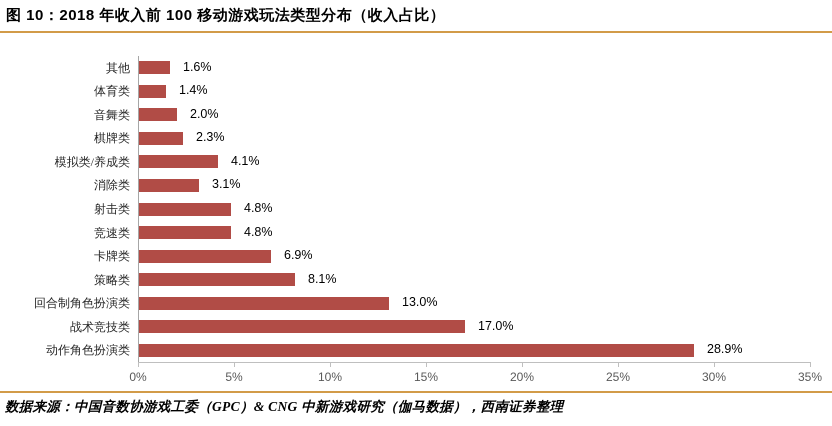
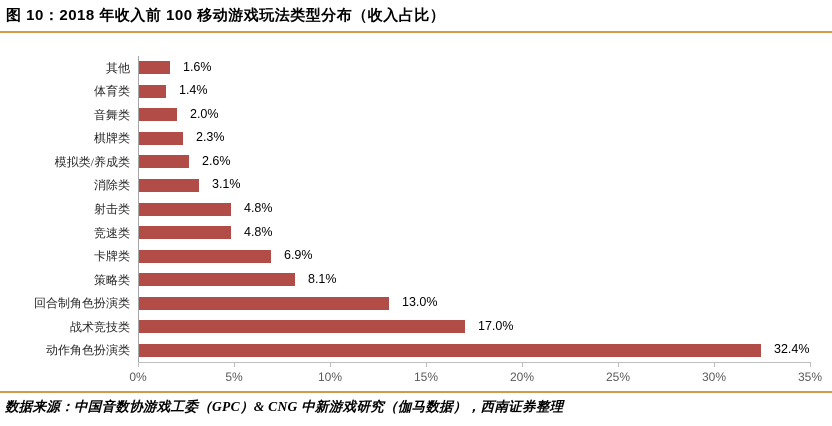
模拟类/养成类: 4.1% -> 2.6%
动作角色扮演类: 28.9% -> 32.4%
